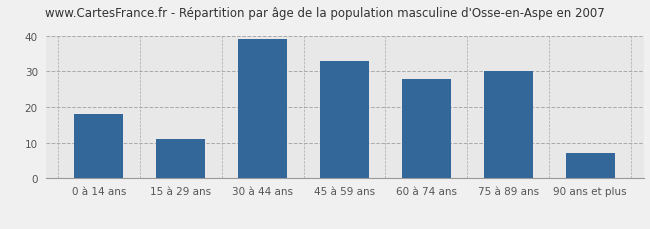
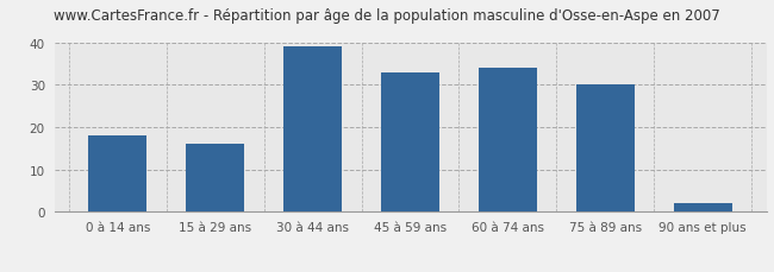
15 à 29 ans: 11 -> 16
60 à 74 ans: 28 -> 34
90 ans et plus: 7 -> 2
